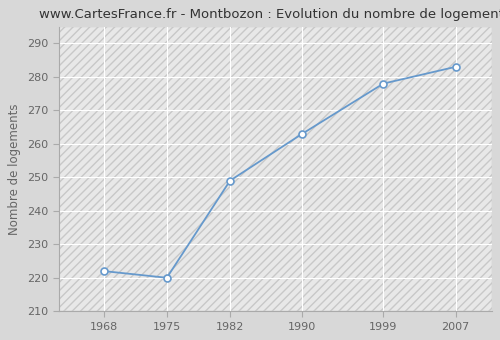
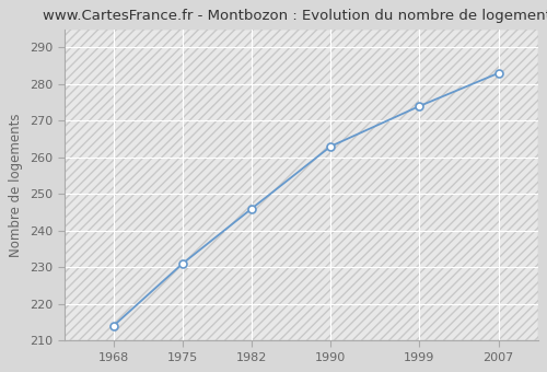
1968: 222 -> 214
1975: 220 -> 231
1982: 249 -> 246
1999: 278 -> 274
